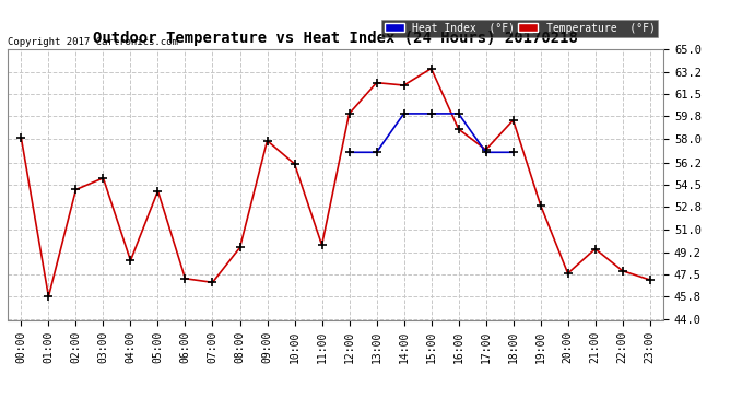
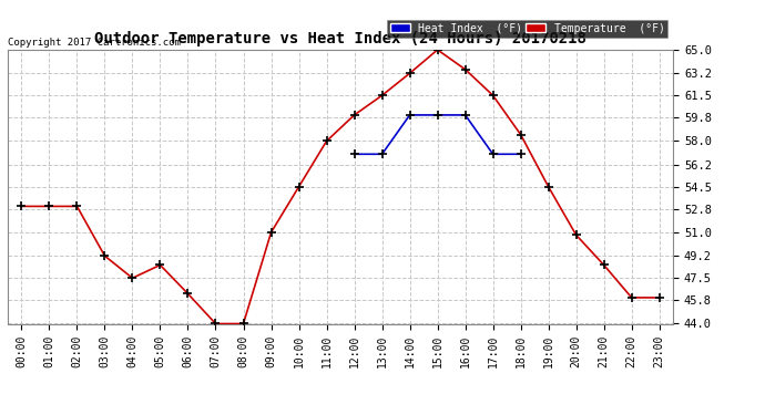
Temperature (°F)/00:00: 58.1 -> 53.0
Temperature (°F)/01:00: 45.8 -> 53.0
Temperature (°F)/02:00: 54.1 -> 53.0
Temperature (°F)/03:00: 55.0 -> 49.2
Temperature (°F)/04:00: 48.6 -> 47.5
Temperature (°F)/05:00: 54.0 -> 48.5
Temperature (°F)/06:00: 47.2 -> 46.3
Temperature (°F)/07:00: 46.9 -> 44.0
Temperature (°F)/08:00: 49.6 -> 44.0
Temperature (°F)/09:00: 57.9 -> 51.0
Temperature (°F)/10:00: 56.1 -> 54.5
Temperature (°F)/11:00: 49.8 -> 58.0
Temperature (°F)/13:00: 62.4 -> 61.5
Temperature (°F)/14:00: 62.2 -> 63.2
Temperature (°F)/15:00: 63.5 -> 65.0
Temperature (°F)/16:00: 58.8 -> 63.5
Temperature (°F)/17:00: 57.2 -> 61.5
Temperature (°F)/18:00: 59.5 -> 58.5
Temperature (°F)/19:00: 52.9 -> 54.5
Temperature (°F)/20:00: 47.6 -> 50.8
Temperature (°F)/21:00: 49.5 -> 48.5
Temperature (°F)/22:00: 47.8 -> 46.0
Temperature (°F)/23:00: 47.1 -> 46.0
